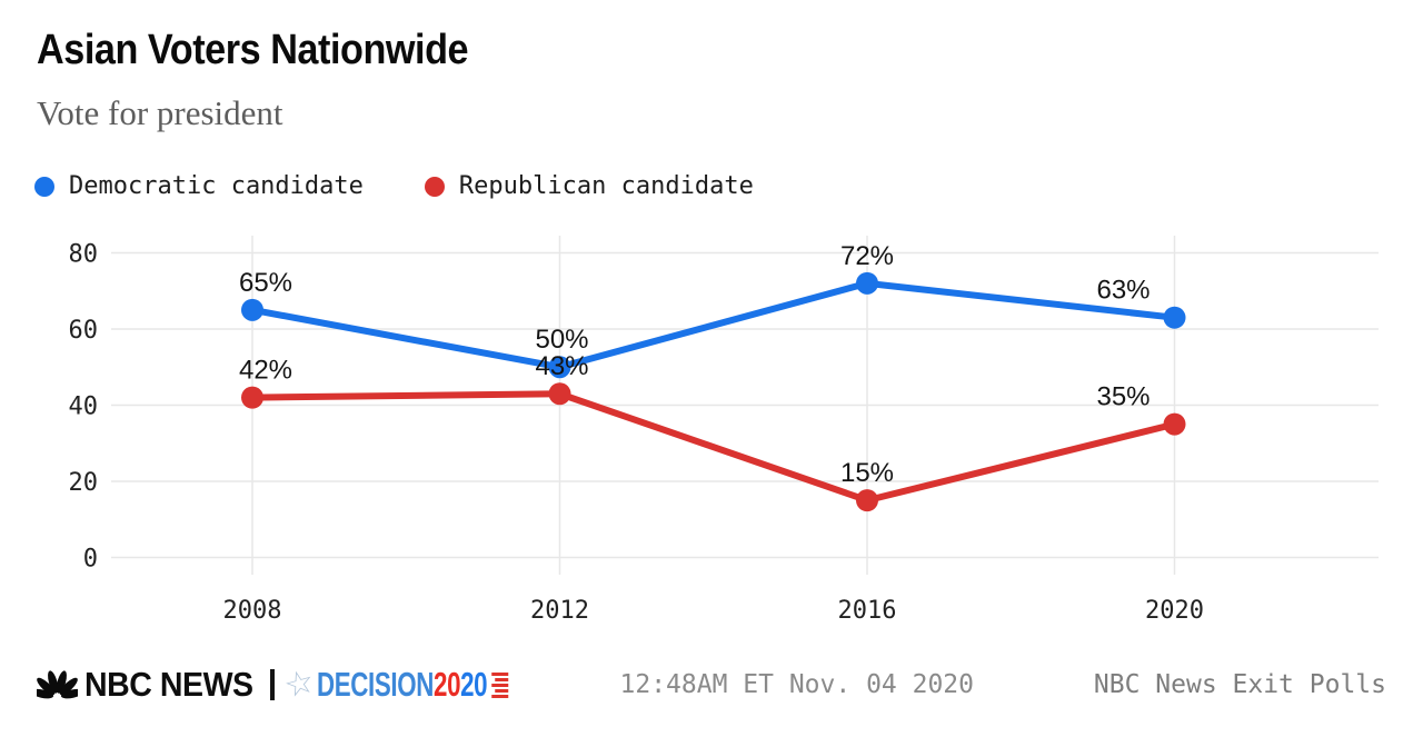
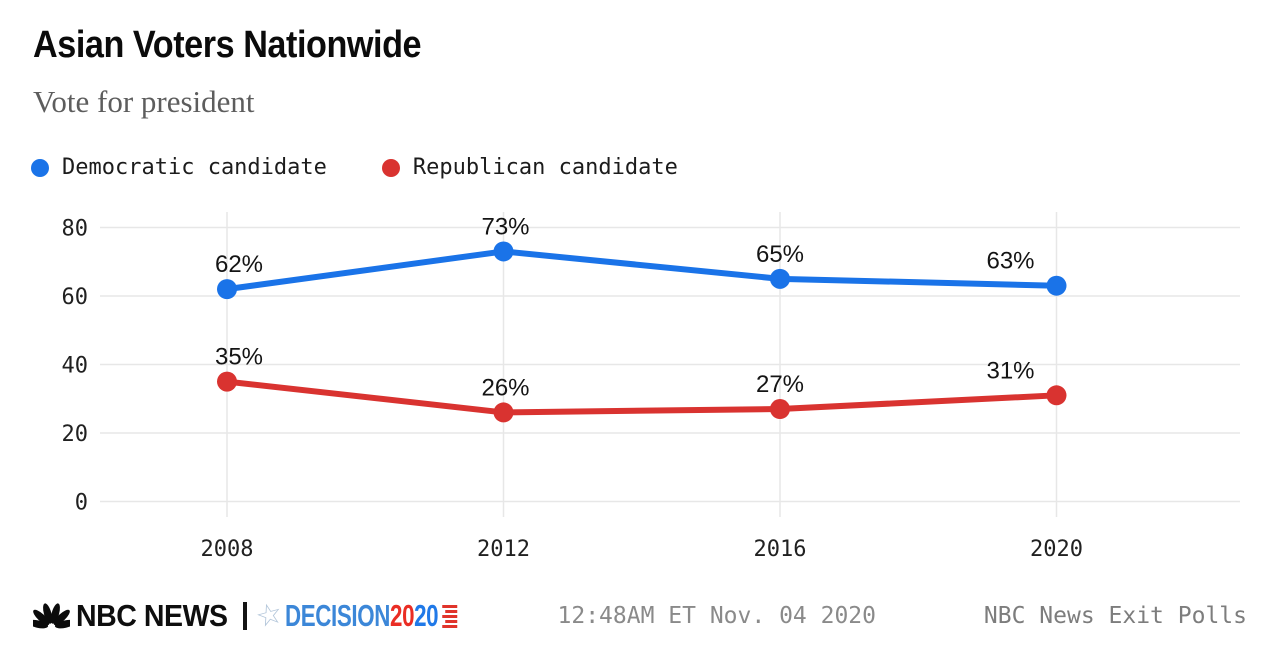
Democratic candidate/2008: 65% -> 62%
Republican candidate/2008: 42% -> 35%
Democratic candidate/2012: 50% -> 73%
Republican candidate/2012: 43% -> 26%
Democratic candidate/2016: 72% -> 65%
Republican candidate/2016: 15% -> 27%
Republican candidate/2020: 35% -> 31%
